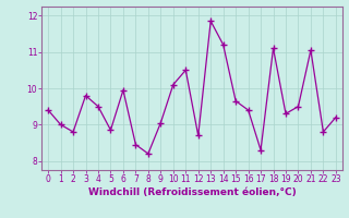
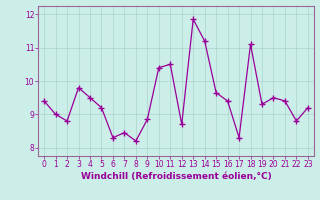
5: 8.85 -> 9.20
6: 9.95 -> 8.30
9: 9.05 -> 8.85
10: 10.10 -> 10.40
21: 11.05 -> 9.40
